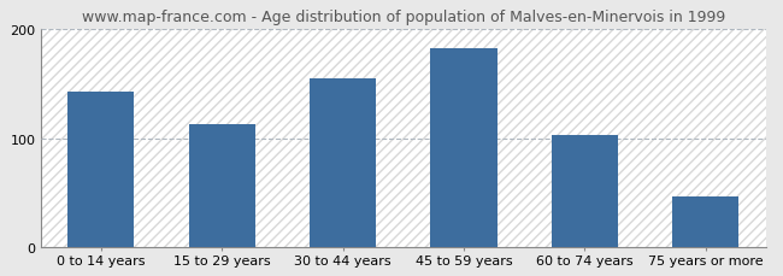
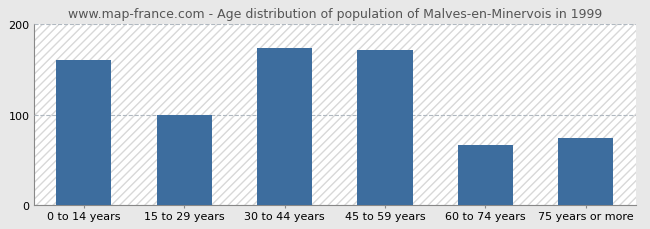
0 to 14 years: 143 -> 160
15 to 29 years: 113 -> 100
30 to 44 years: 155 -> 174
45 to 59 years: 183 -> 172
60 to 74 years: 103 -> 66
75 years or more: 47 -> 74
